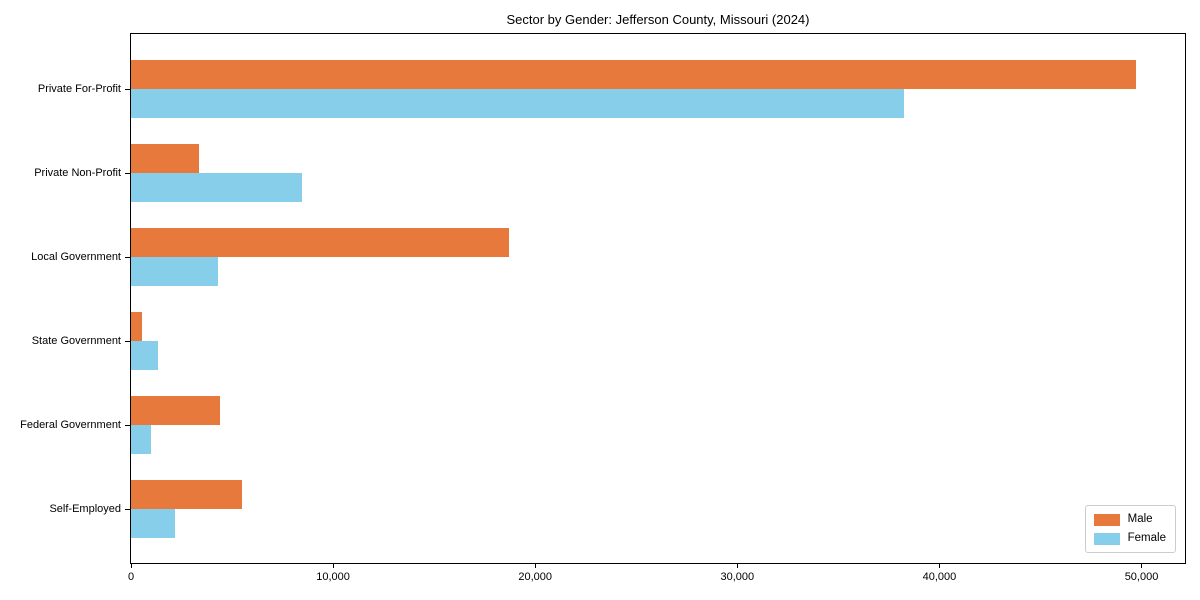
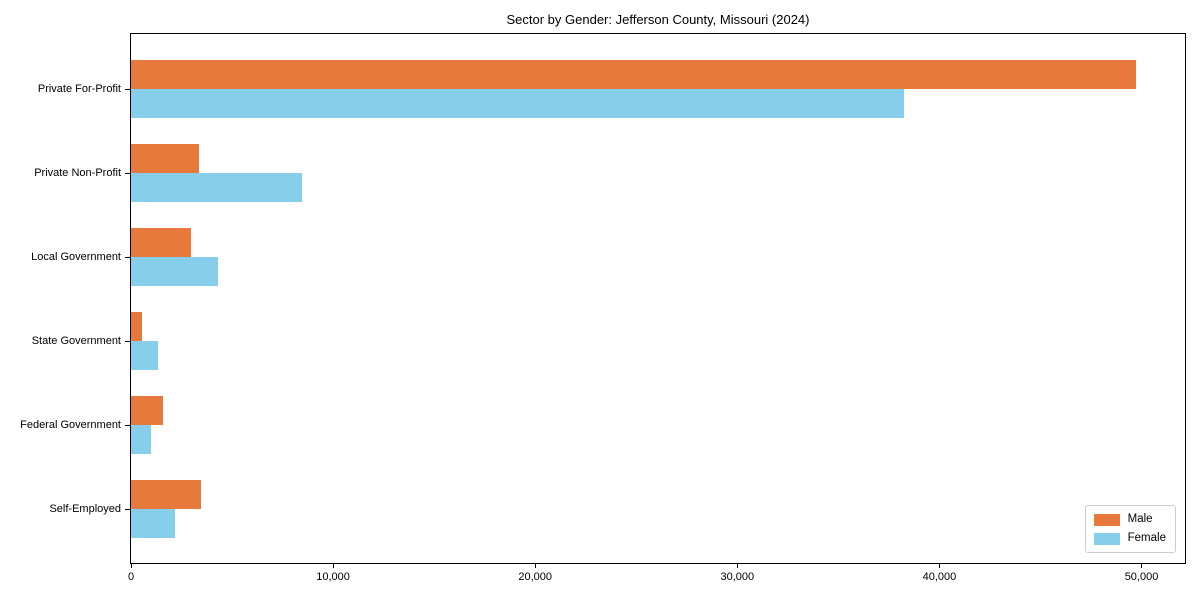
Male/Local Government: 18700 -> 3000
Male/Federal Government: 4400 -> 1600
Male/Self-Employed: 5500 -> 3400
